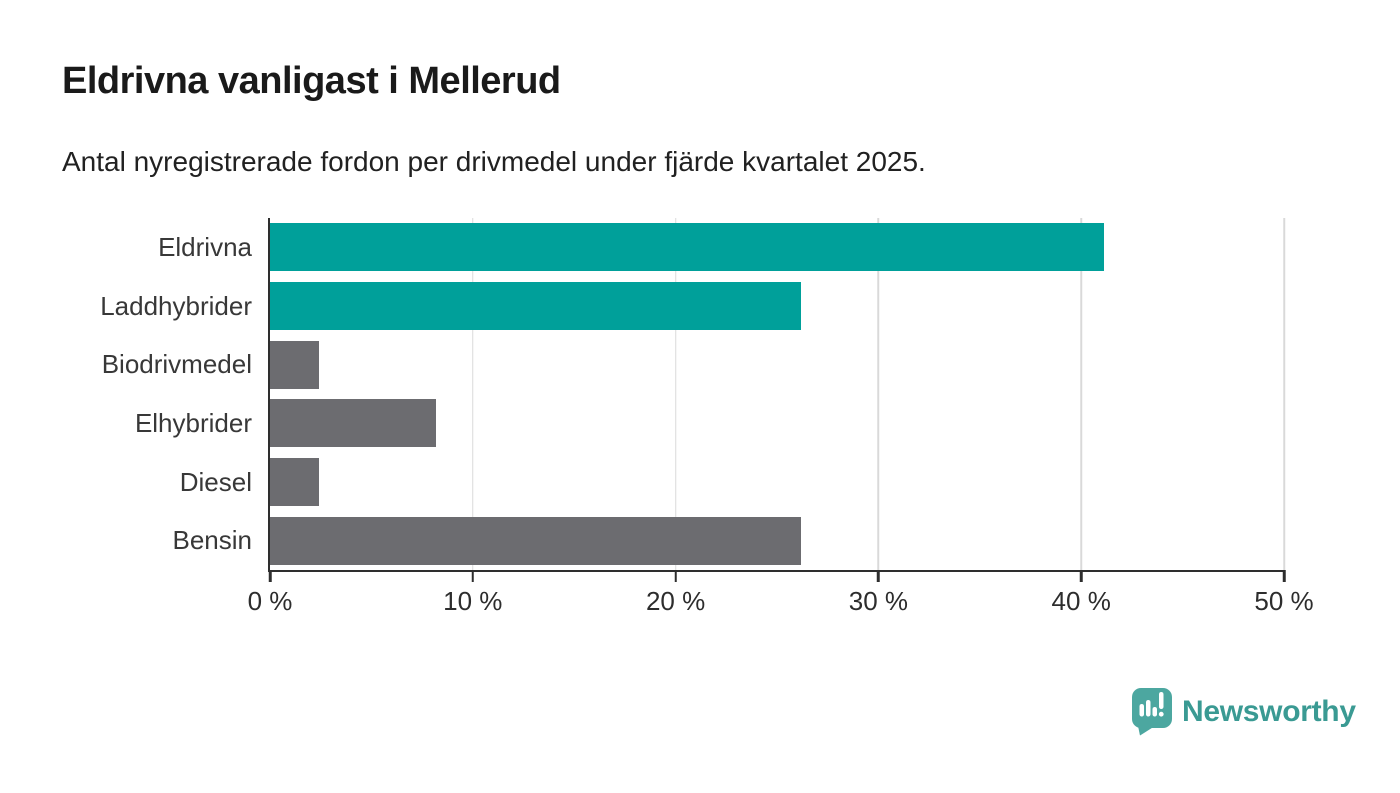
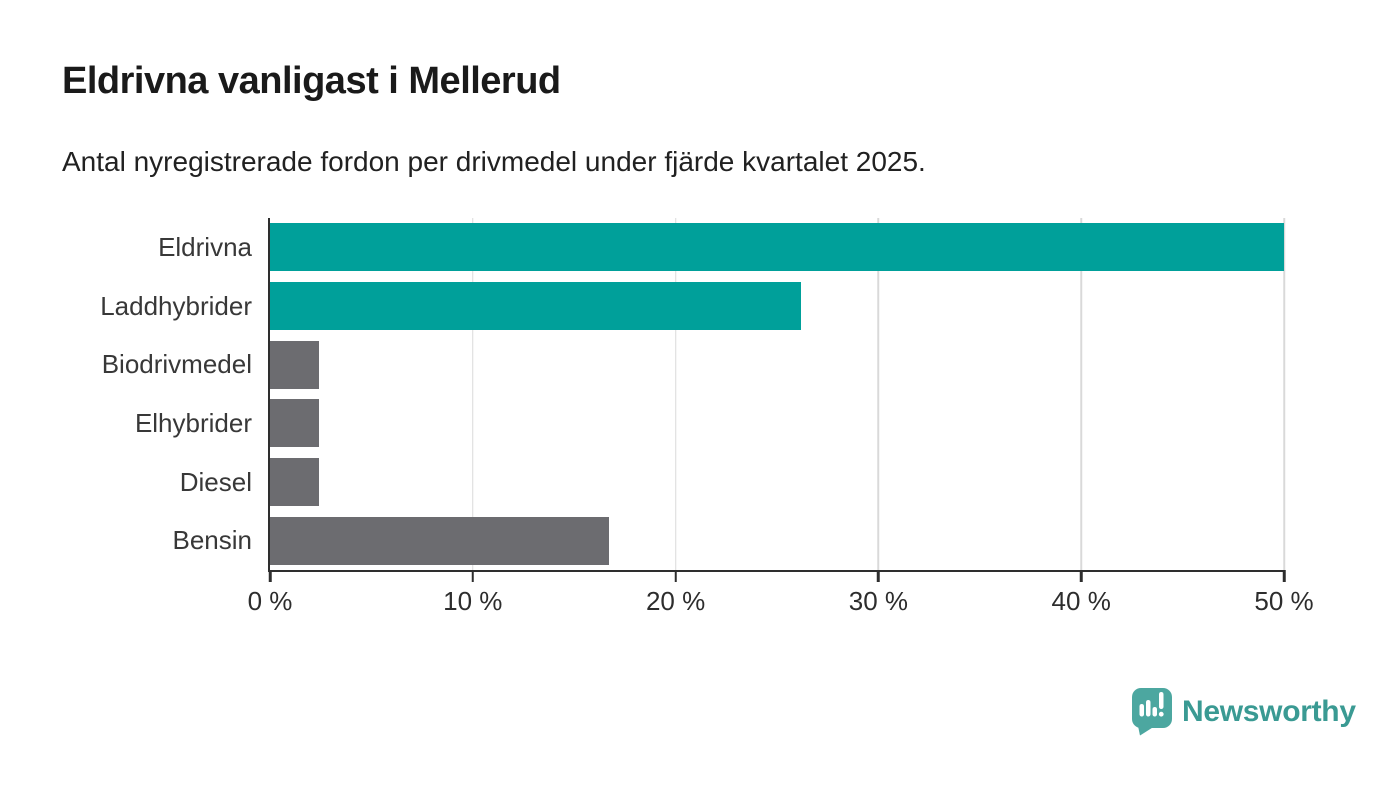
Eldrivna: 41.1% -> 50.0%
Elhybrider: 8.2% -> 2.4%
Bensin: 26.2% -> 16.7%
